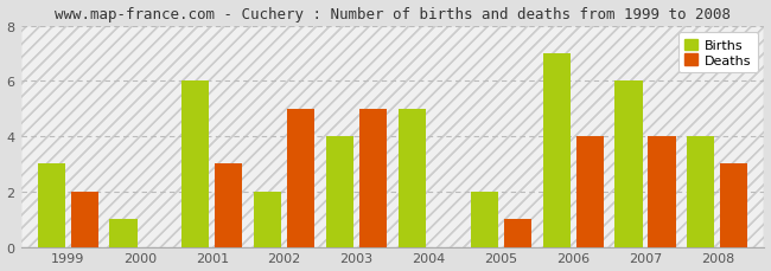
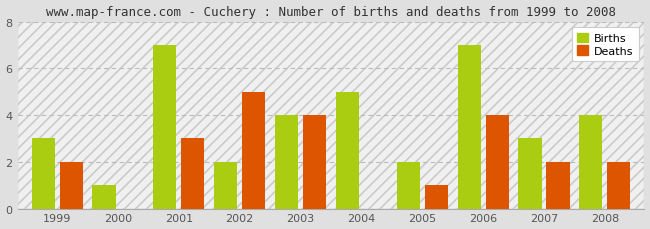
Births/2001: 6 -> 7
Deaths/2003: 5 -> 4
Births/2007: 6 -> 3
Deaths/2007: 4 -> 2
Deaths/2008: 3 -> 2
